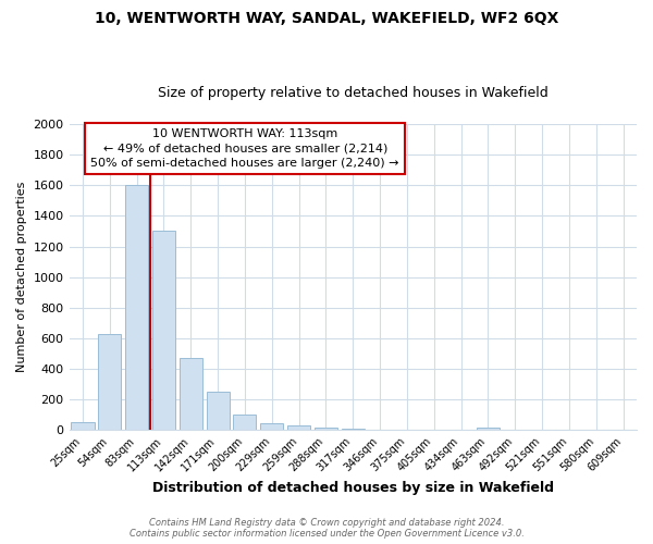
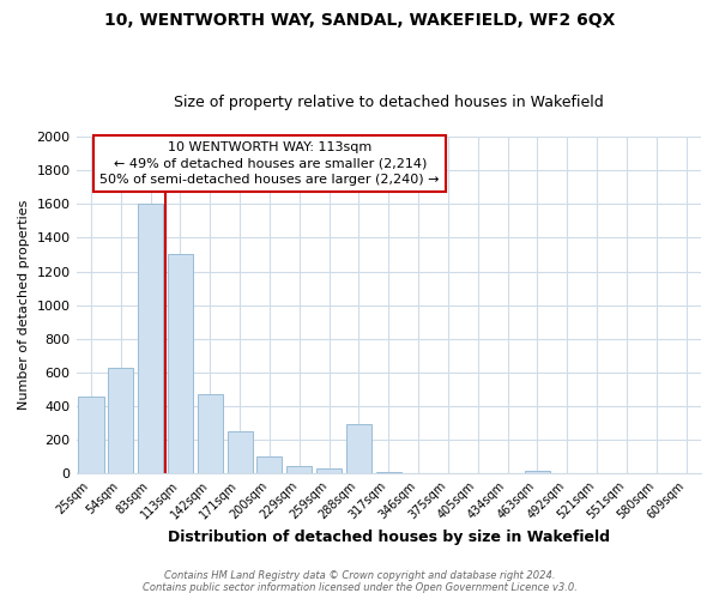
25sqm: 60 -> 460
288sqm: 20 -> 290
